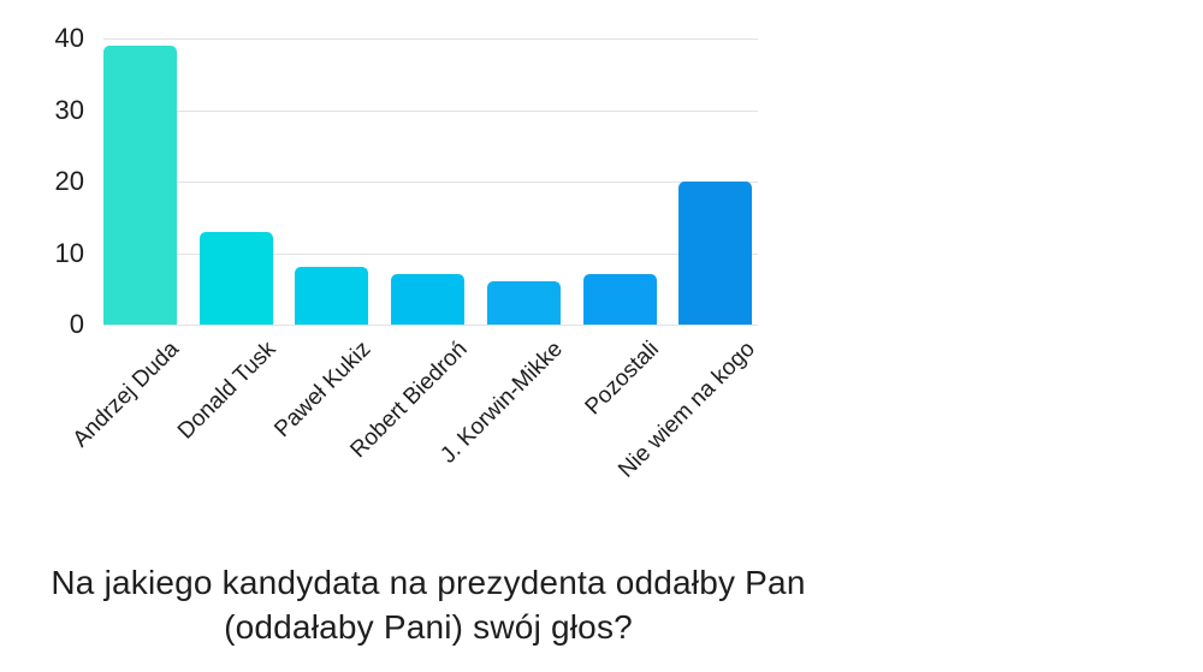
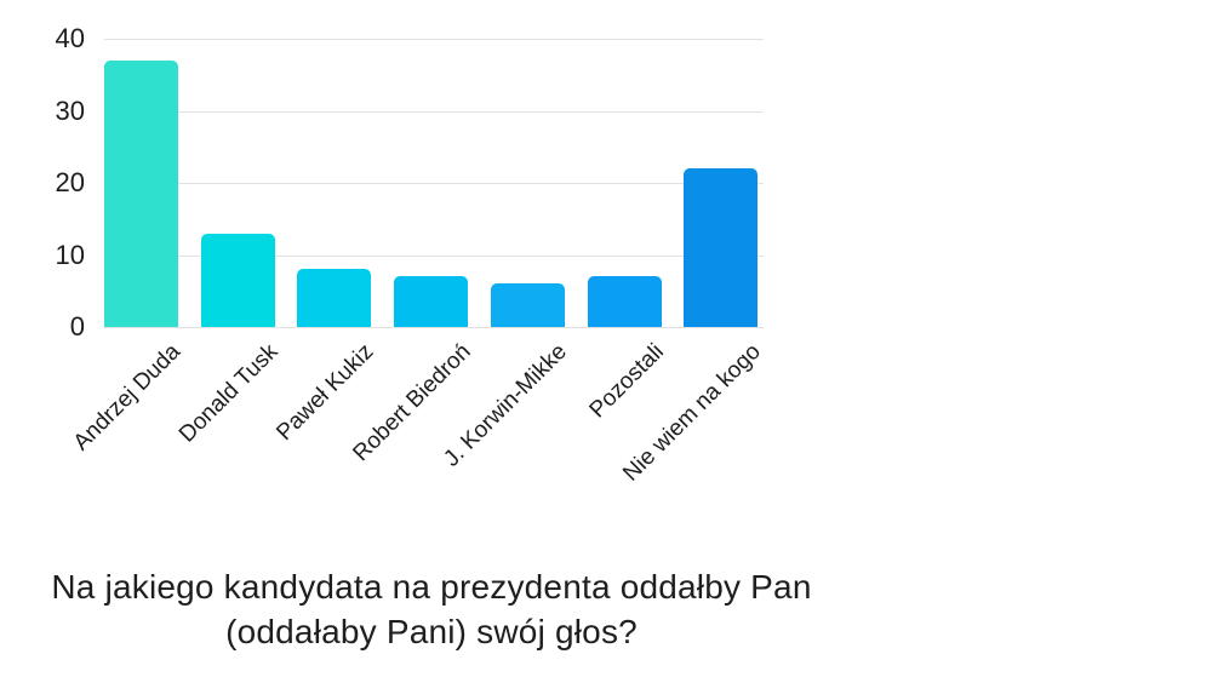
Andrzej Duda: 39 -> 37
Nie wiem na kogo: 20 -> 22
